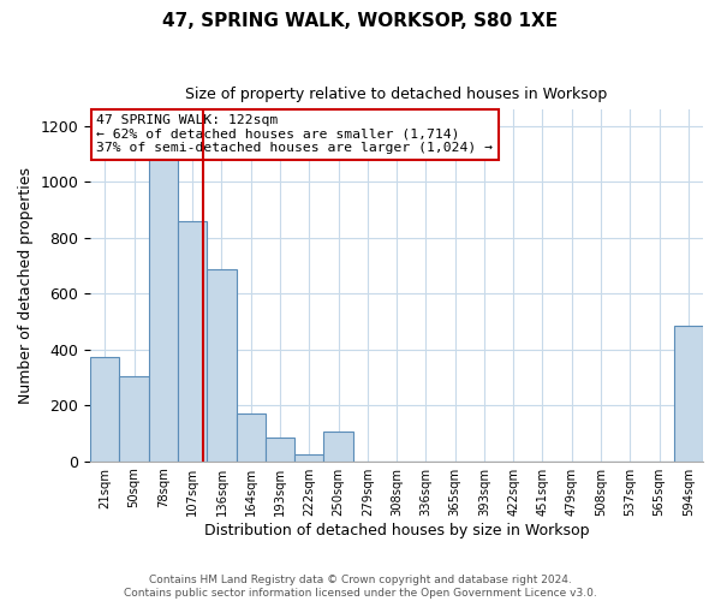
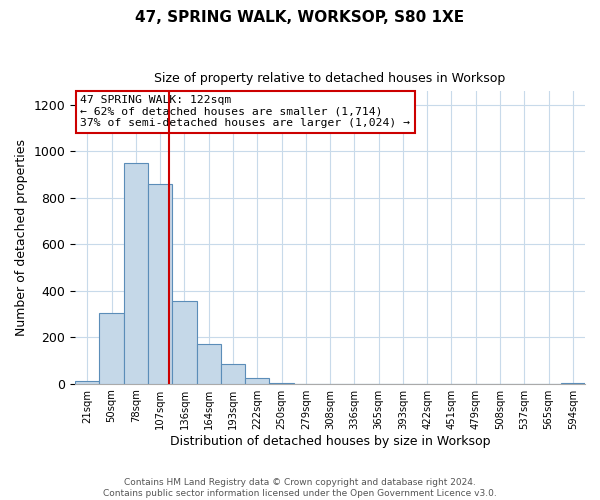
21sqm: 375 -> 10
78sqm: 1090 -> 950
136sqm: 685 -> 355
250sqm: 105 -> 5
594sqm: 485 -> 3
